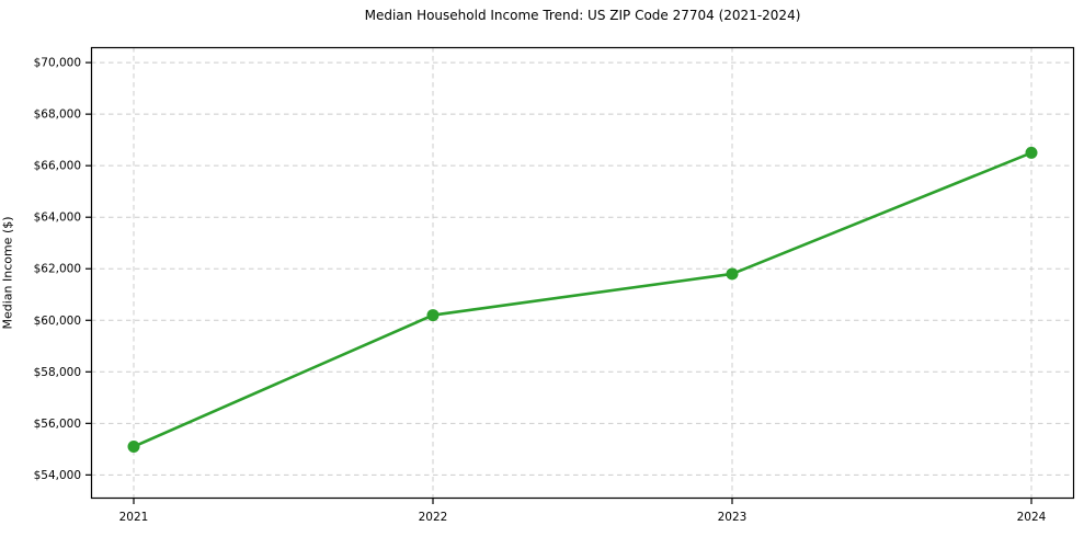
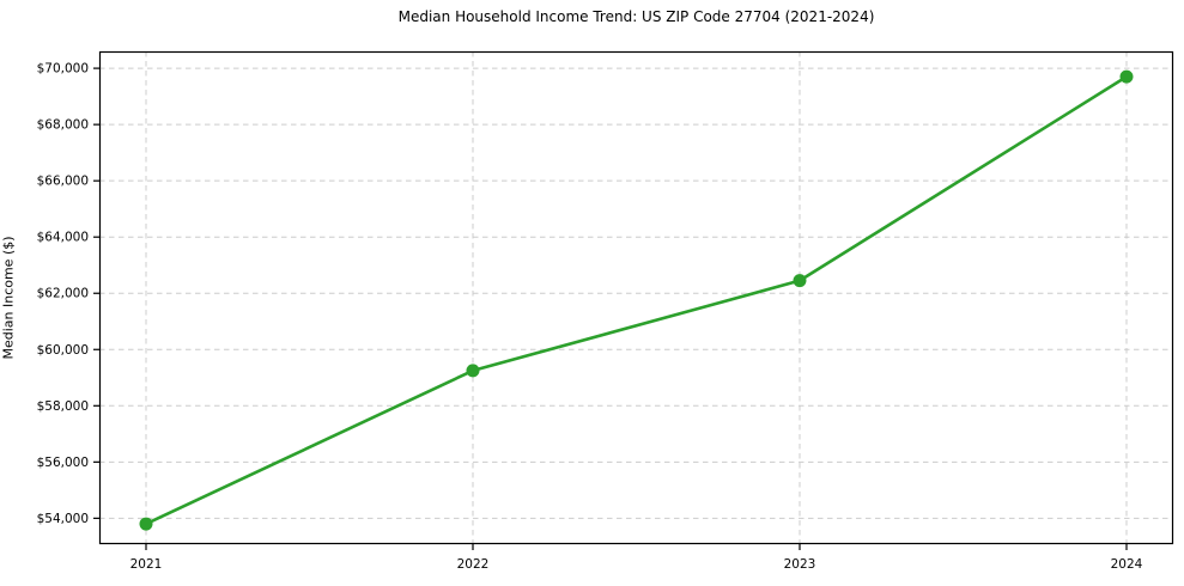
2021: $55100 -> $53800
2022: $60200 -> $59200
2023: $61800 -> $62400
2024: $66500 -> $69700
